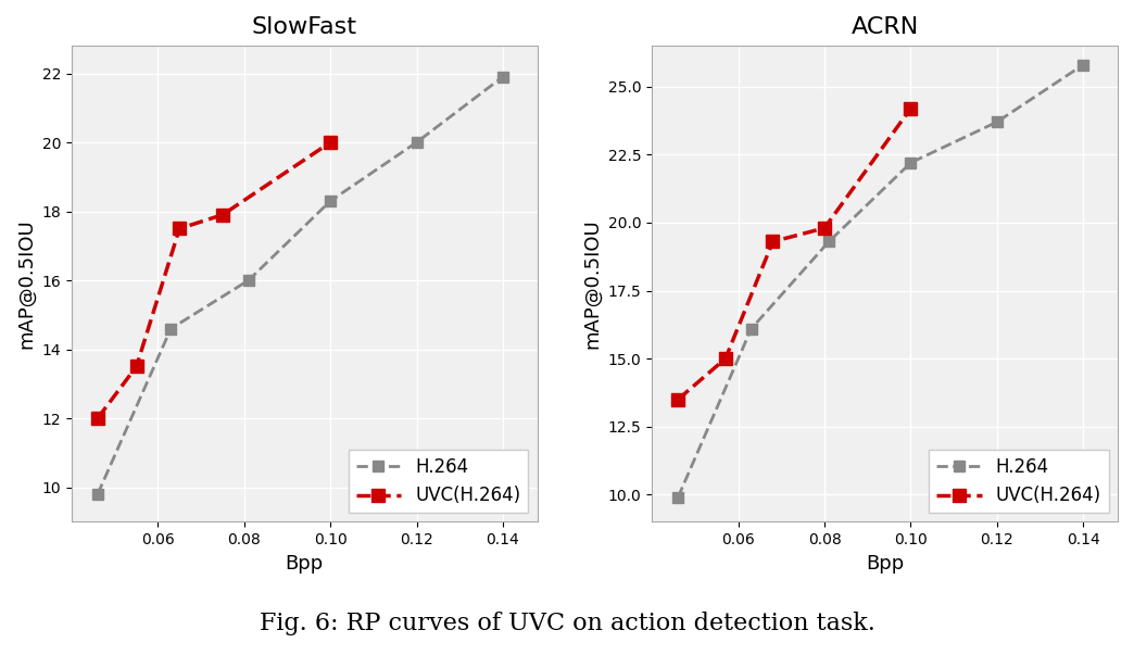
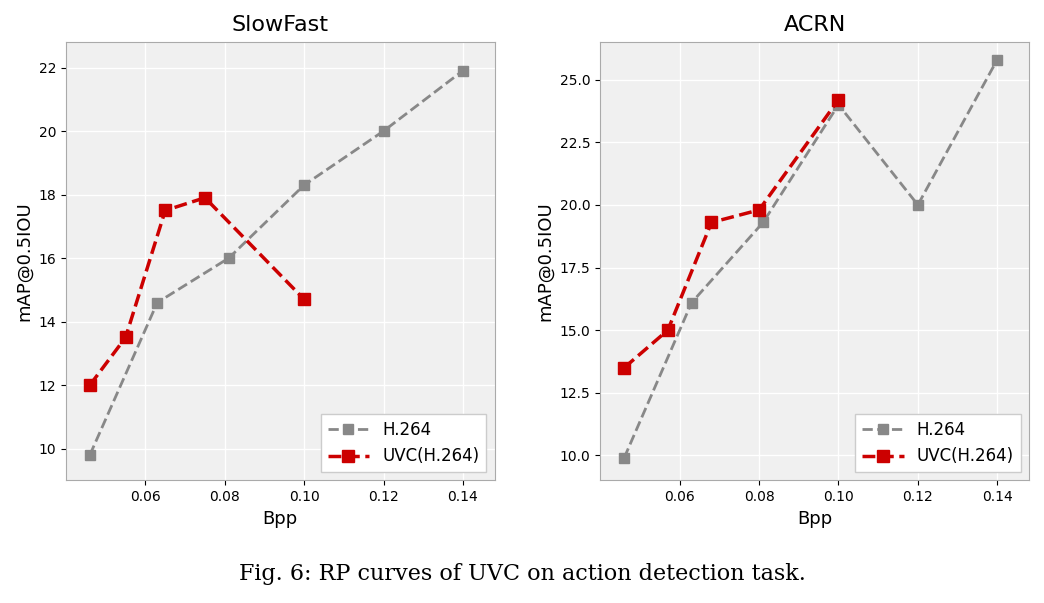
SlowFast/UVC(H.264)/0.10: 20.0 -> 14.7
ACRN/H.264/0.10: 22.2 -> 24.0
ACRN/H.264/0.12: 23.7 -> 20.0
